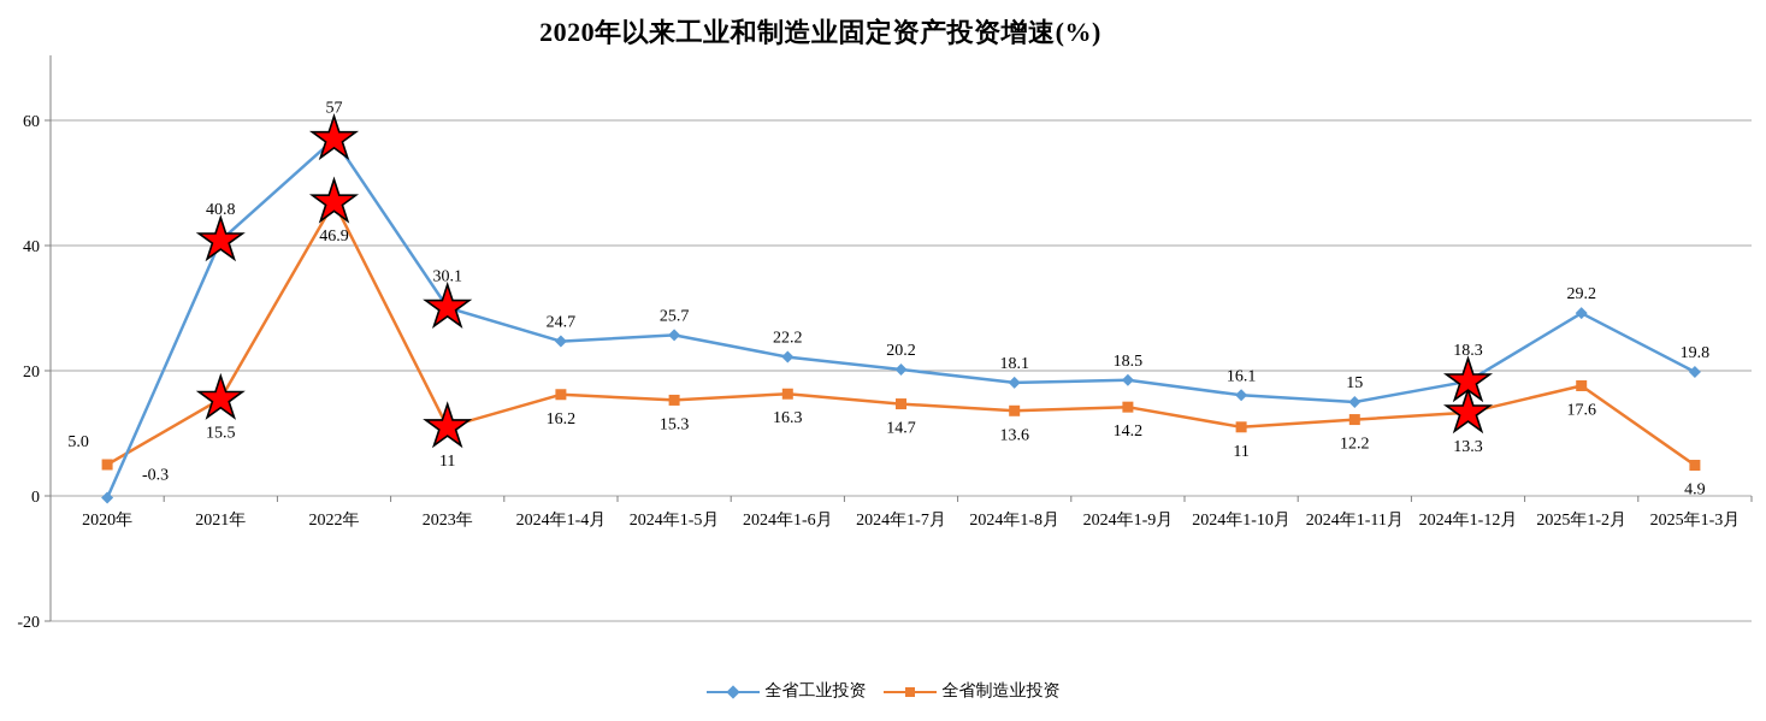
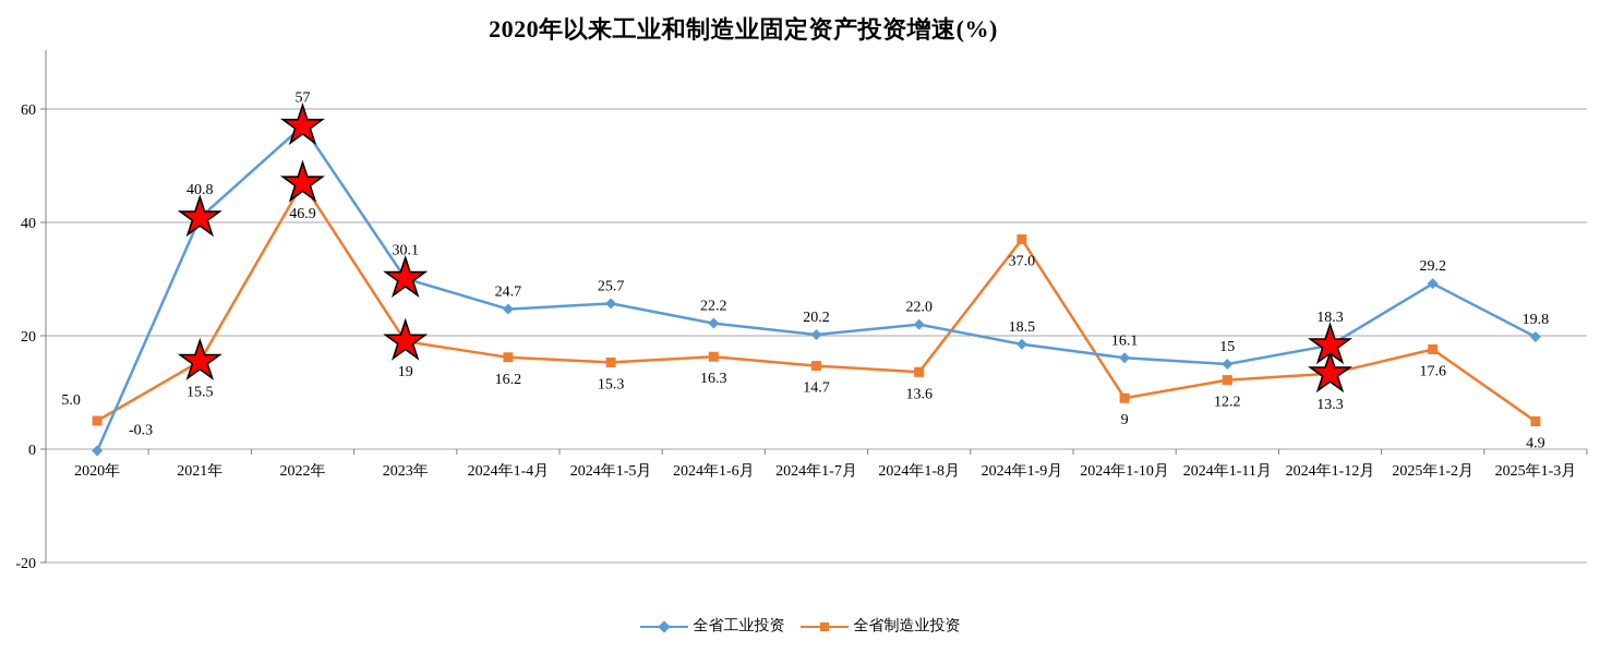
全省制造业投资/2023年: 11 -> 19
全省工业投资/2024年1-8月: 18.1 -> 22.0
全省制造业投资/2024年1-9月: 14.2 -> 37.0
全省制造业投资/2024年1-10月: 11 -> 9
